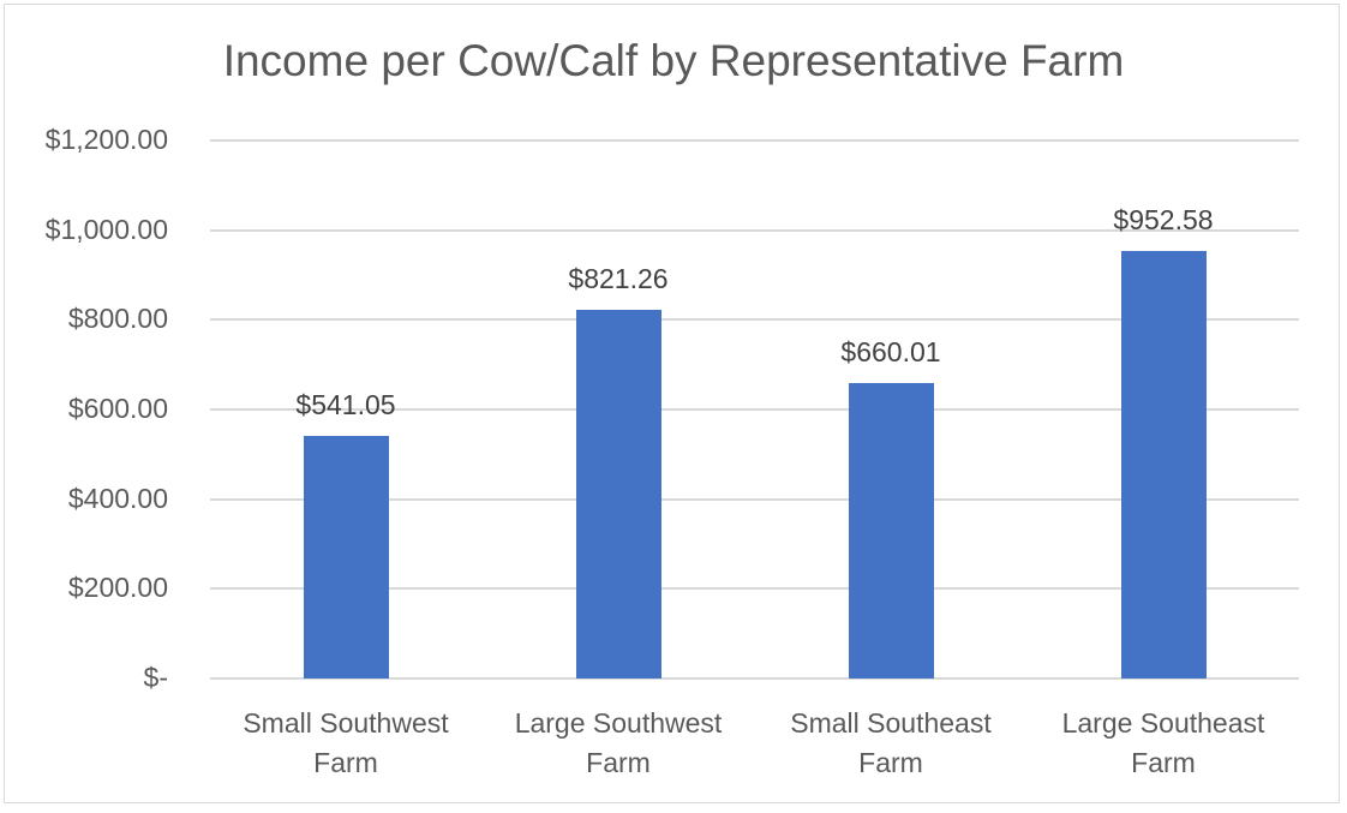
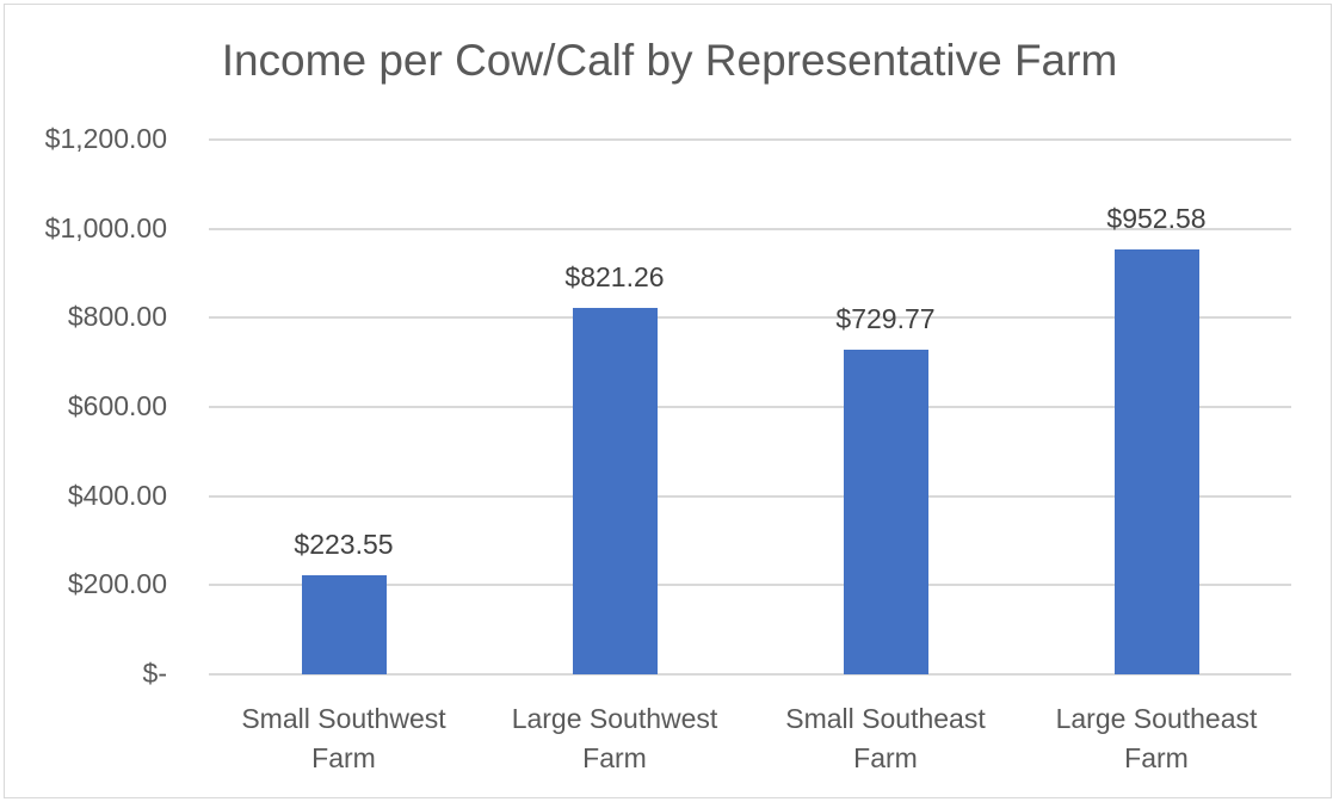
Small Southwest Farm: $541.05 -> $223.55
Small Southeast Farm: $660.01 -> $729.77
